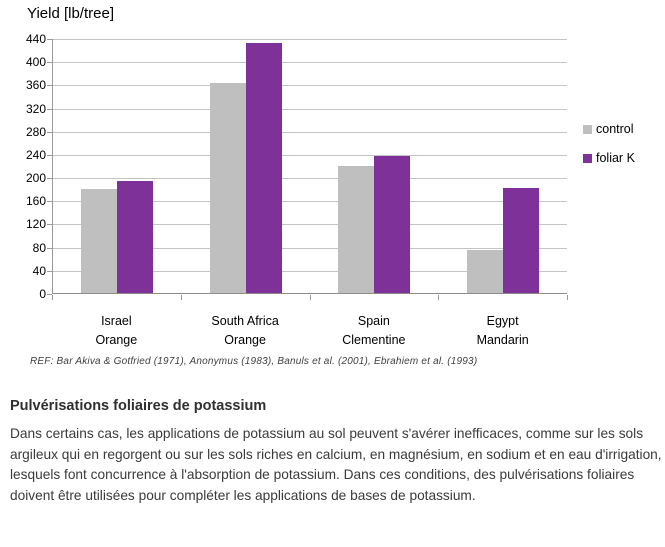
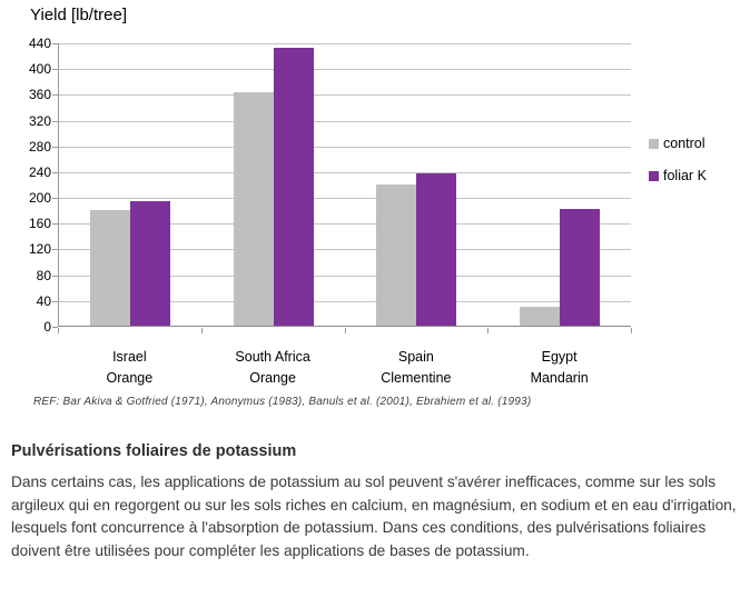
control/Egypt Mandarin: 80 -> 30
